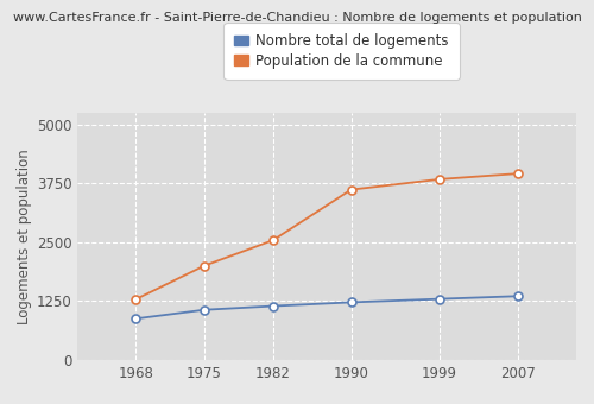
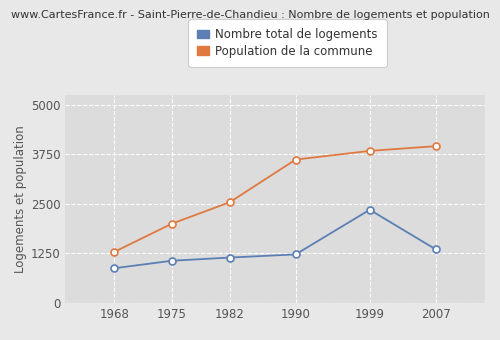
Nombre total de logements/1999: 1290 -> 2350
